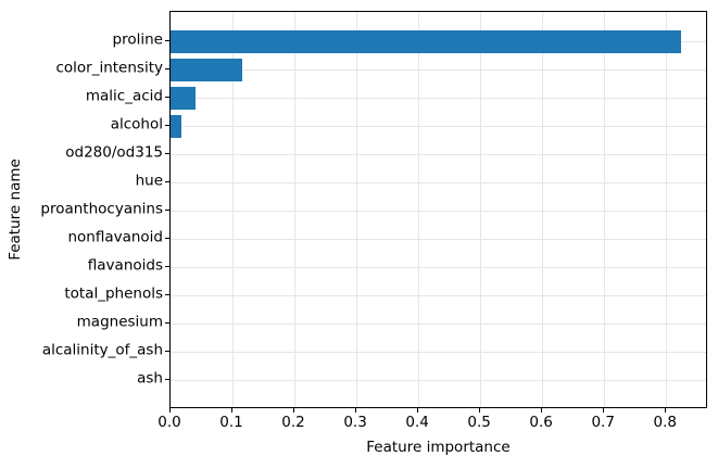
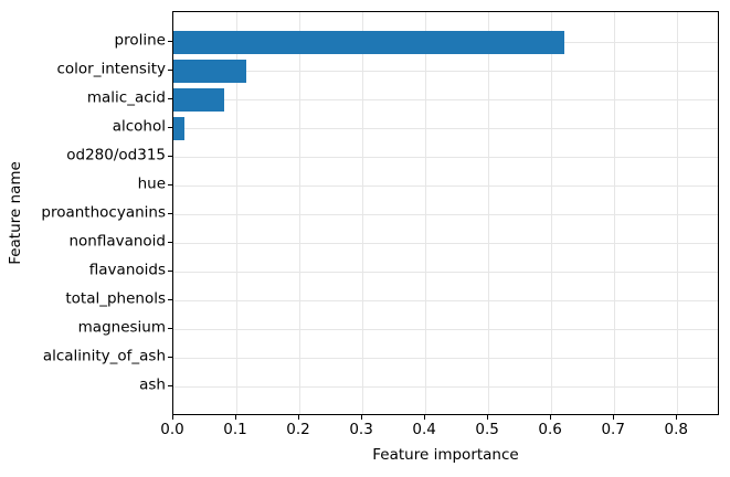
proline: 0.82 -> 0.62
malic_acid: 0.04 -> 0.08
